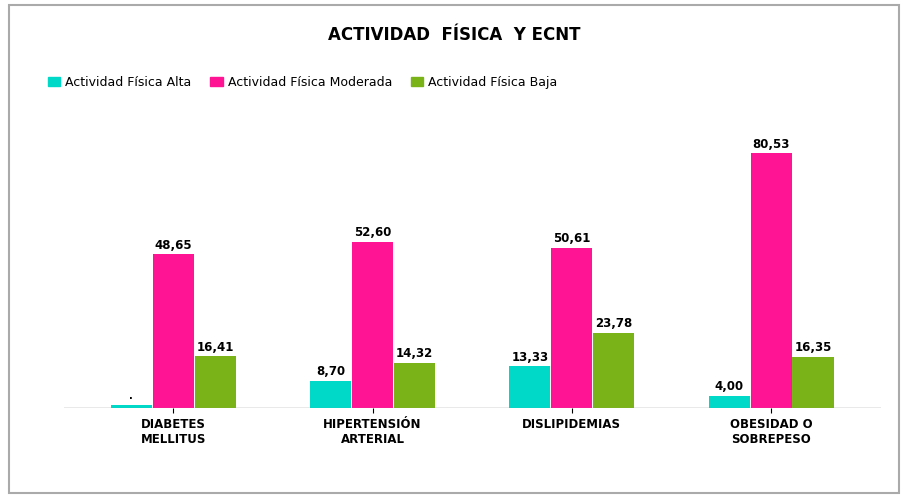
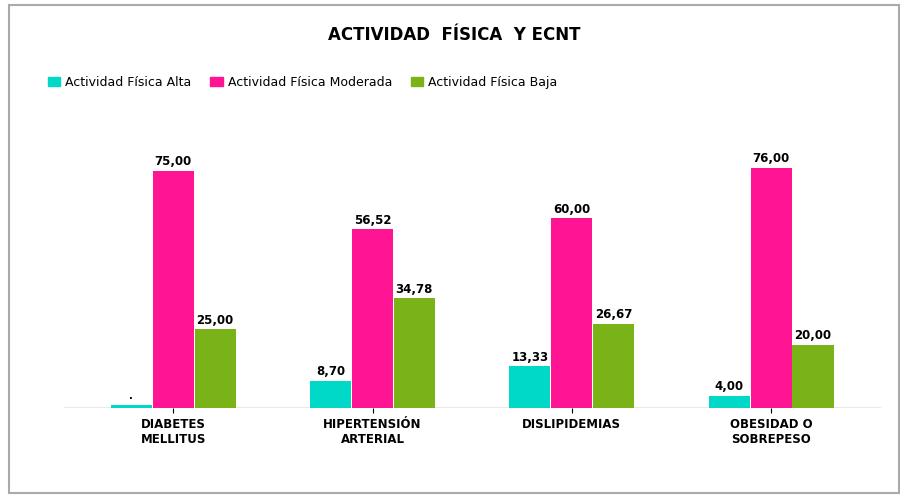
Actividad Física Moderada/DIABETES MELLITUS: 48,65 -> 75,00
Actividad Física Baja/DIABETES MELLITUS: 16,41 -> 25,00
Actividad Física Moderada/HIPERTENSIÓN ARTERIAL: 52,60 -> 56,52
Actividad Física Baja/HIPERTENSIÓN ARTERIAL: 14,32 -> 34,78
Actividad Física Moderada/DISLIPIDEMIAS: 50,61 -> 60,00
Actividad Física Baja/DISLIPIDEMIAS: 23,78 -> 26,67
Actividad Física Moderada/OBESIDAD O SOBREPESO: 80,53 -> 76,00
Actividad Física Baja/OBESIDAD O SOBREPESO: 16,35 -> 20,00
